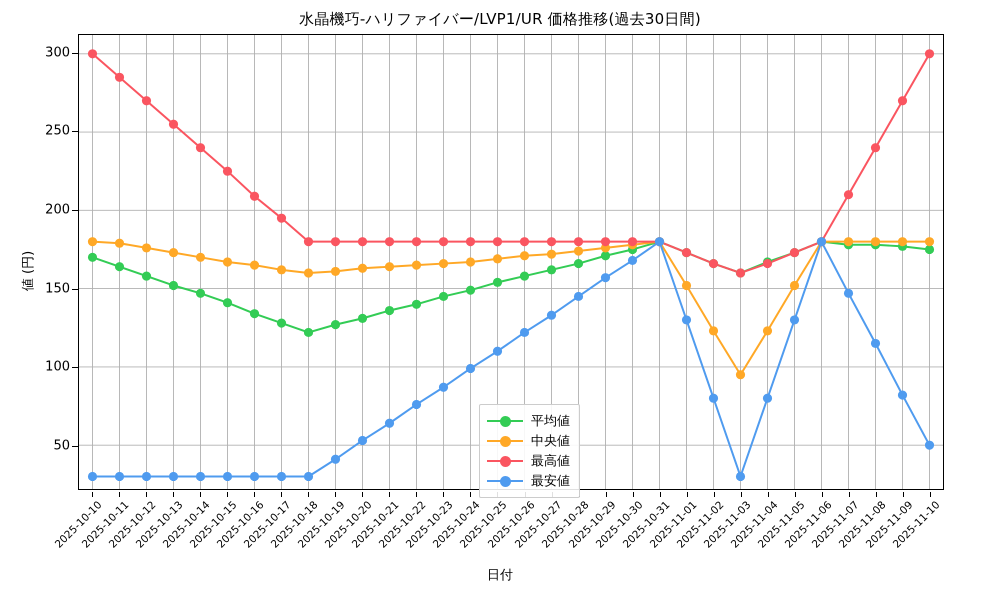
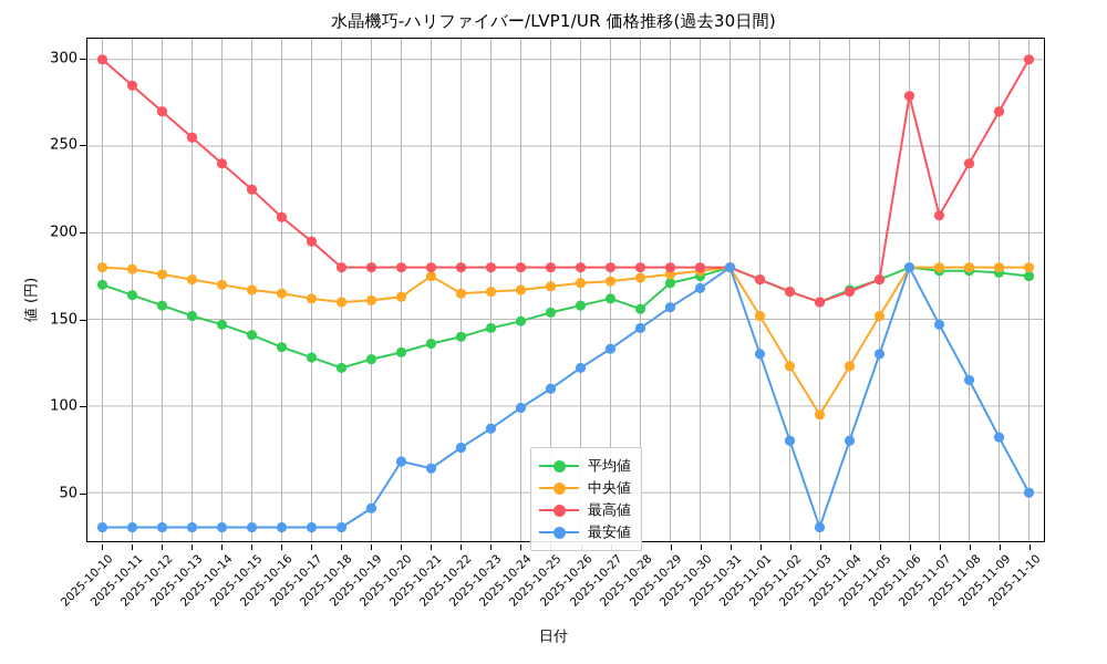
最安値/2025-10-20: 53 -> 68
中央値/2025-10-21: 164 -> 175
平均値/2025-10-28: 166 -> 156
最高値/2025-11-06: 180 -> 279
